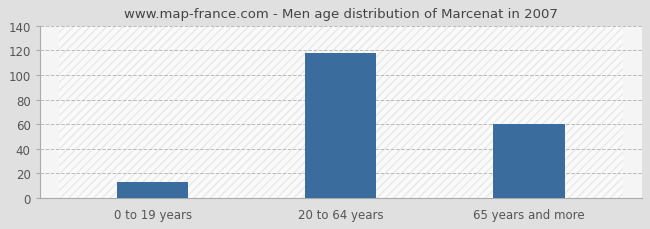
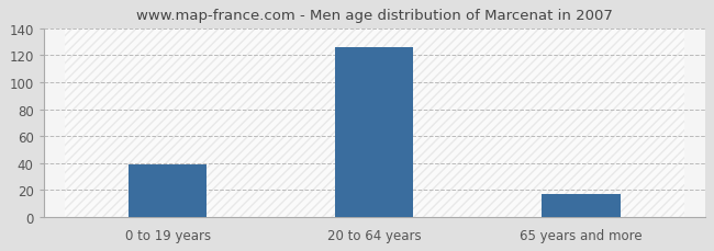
0 to 19 years: 13 -> 39
20 to 64 years: 118 -> 126
65 years and more: 60 -> 17
